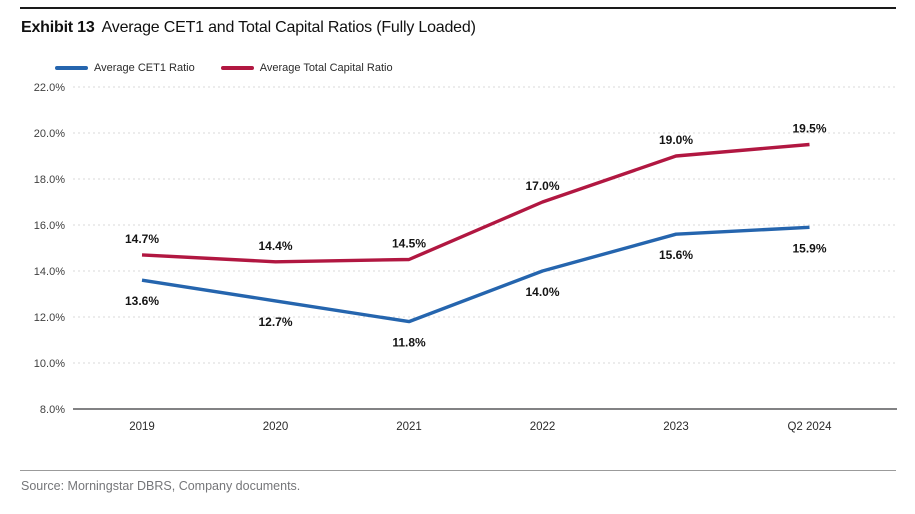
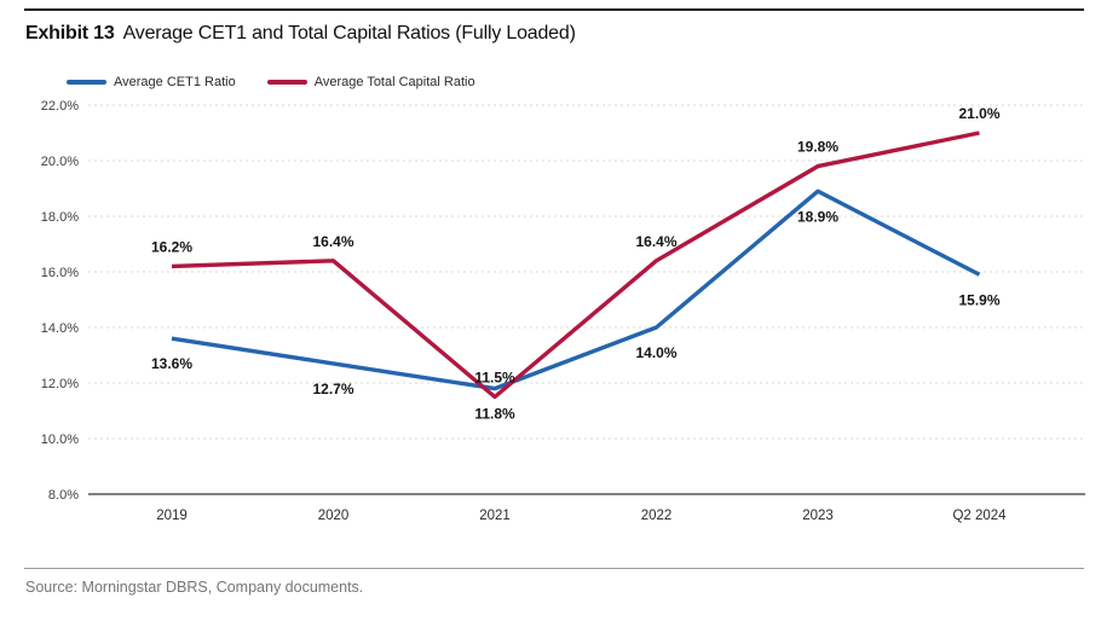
Average Total Capital Ratio/2019: 14.7% -> 16.2%
Average Total Capital Ratio/2020: 14.4% -> 16.4%
Average Total Capital Ratio/2021: 14.5% -> 11.5%
Average Total Capital Ratio/2022: 17.0% -> 16.4%
Average CET1 Ratio/2023: 15.6% -> 18.9%
Average Total Capital Ratio/2023: 19.0% -> 19.8%
Average Total Capital Ratio/Q2 2024: 19.5% -> 21.0%
